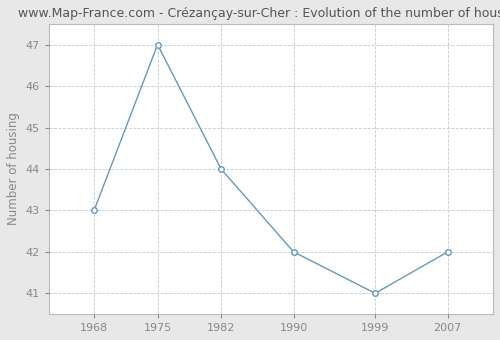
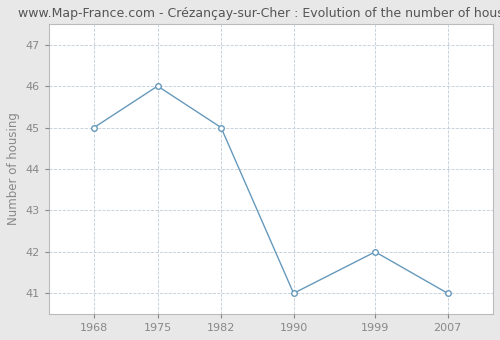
1968: 43 -> 45
1975: 47 -> 46
1982: 44 -> 45
1990: 42 -> 41
1999: 41 -> 42
2007: 42 -> 41
